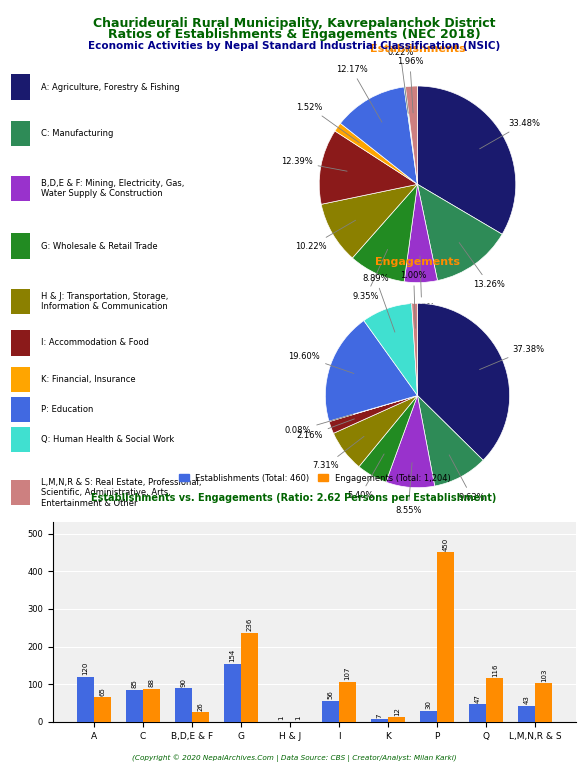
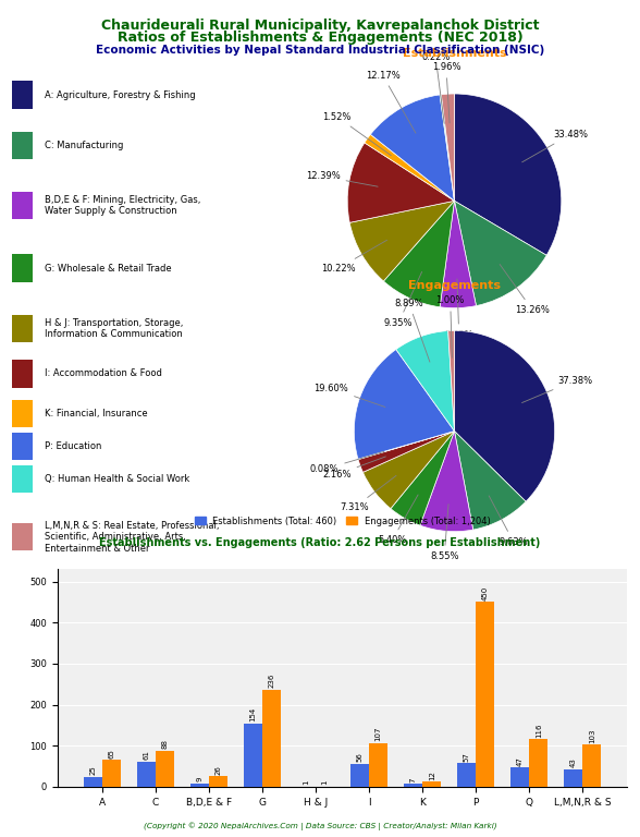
Establishments (Total: 460)/A: 120 -> 25
Establishments (Total: 460)/C: 85 -> 61
Establishments (Total: 460)/B,D,E & F: 90 -> 9
Establishments (Total: 460)/P: 30 -> 57
